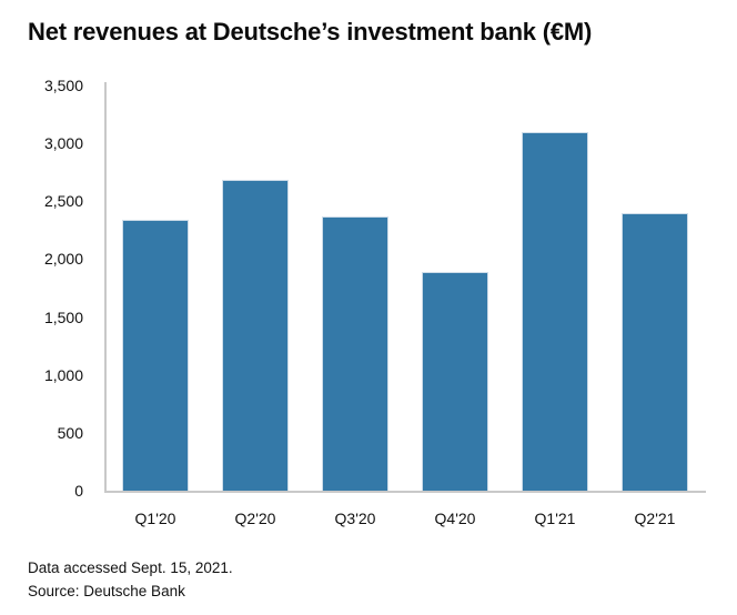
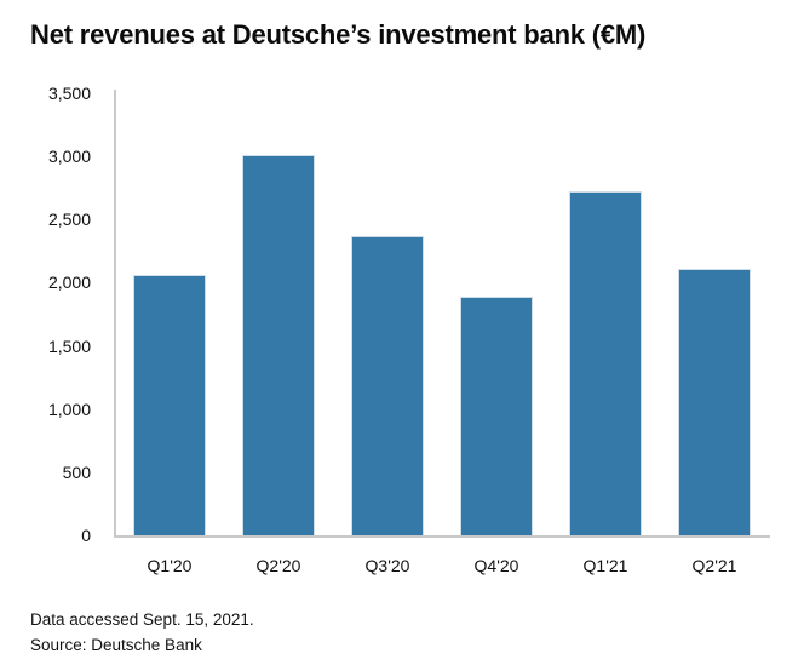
Q1'20: 2340 -> 2060
Q2'20: 2690 -> 3010
Q1'21: 3100 -> 2720
Q2'21: 2390 -> 2110
